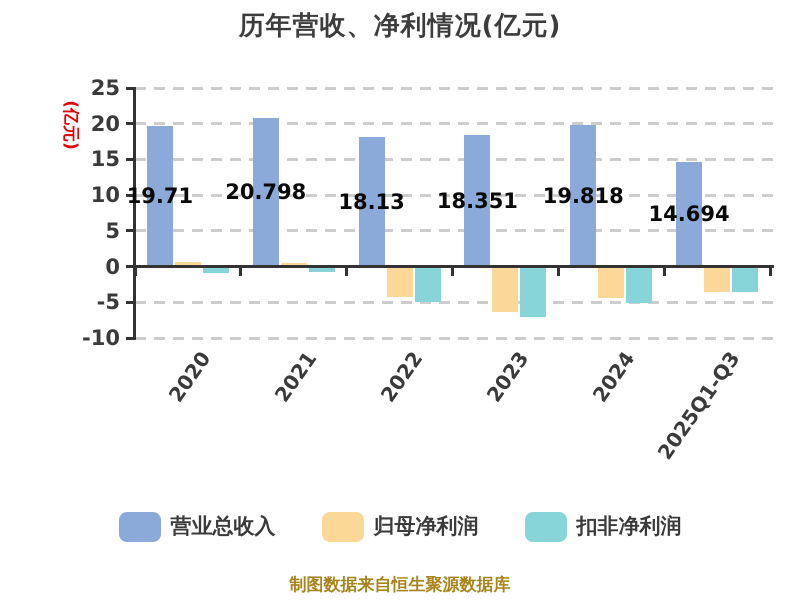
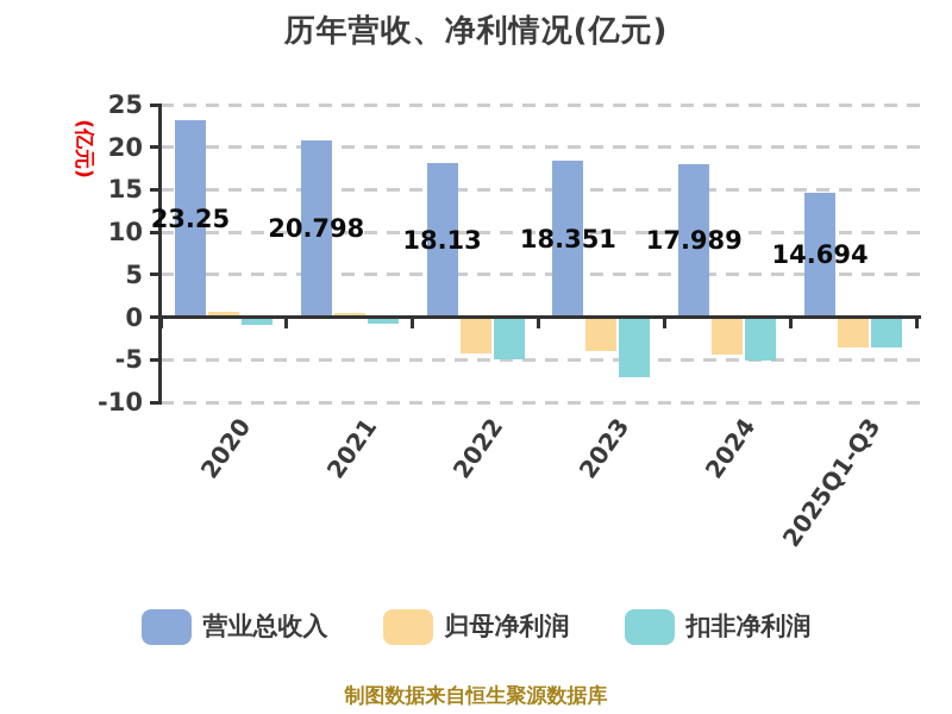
营业总收入/2020: 19.71 -> 23.25
归母净利润/2023: -6 -> -4
营业总收入/2024: 19.818 -> 17.989
